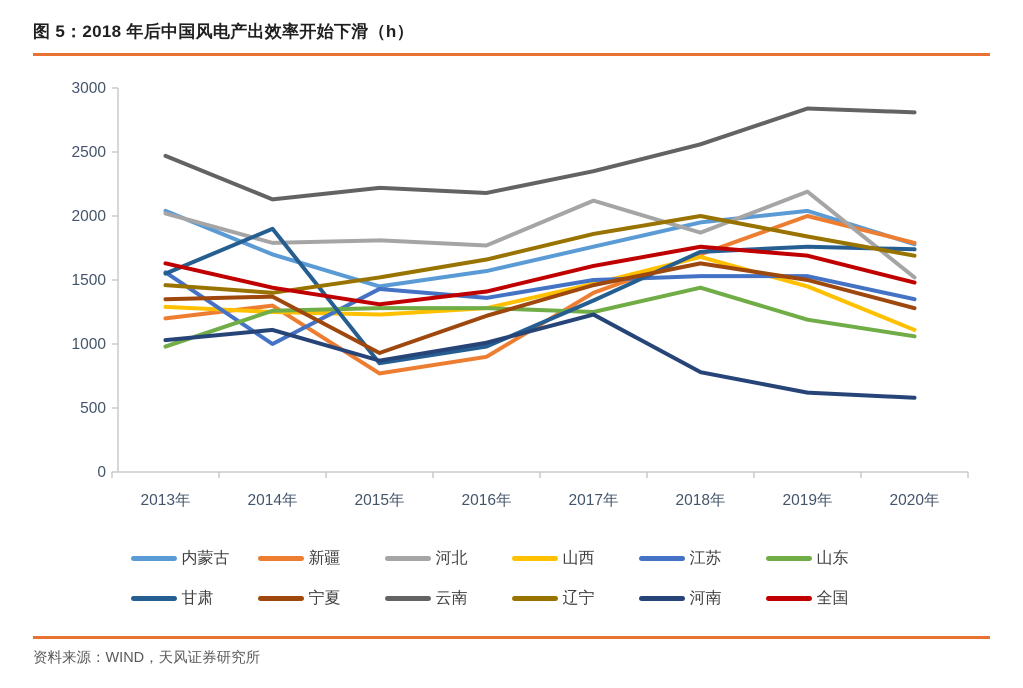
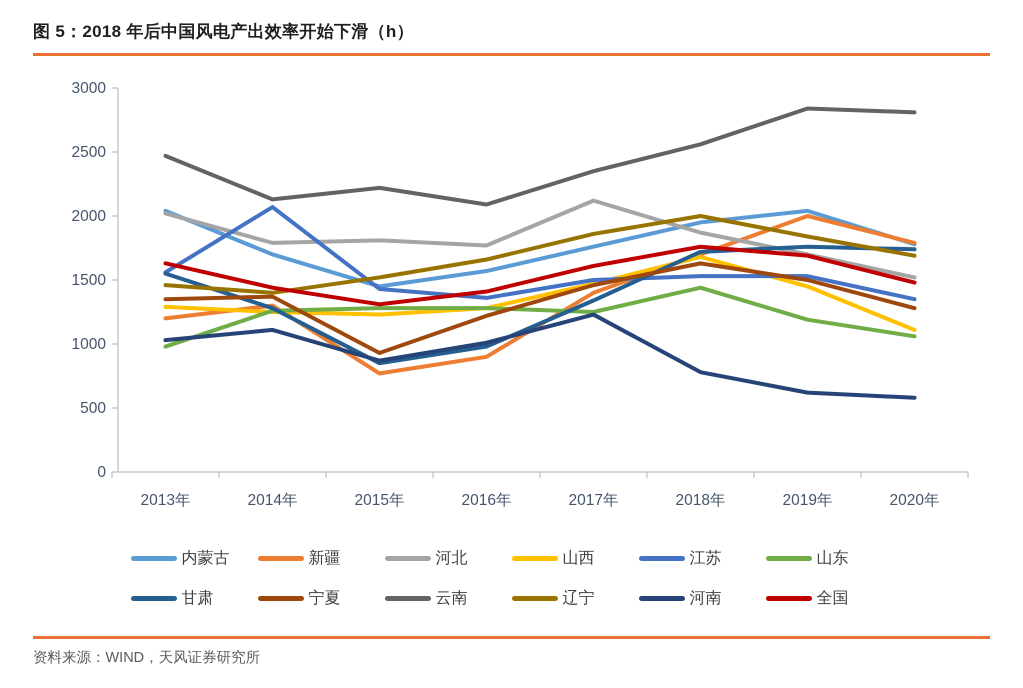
江苏/2014年: 1000 -> 2070
甘肃/2014年: 1900 -> 1280
云南/2016年: 2180 -> 2090
河北/2019年: 2190 -> 1700
